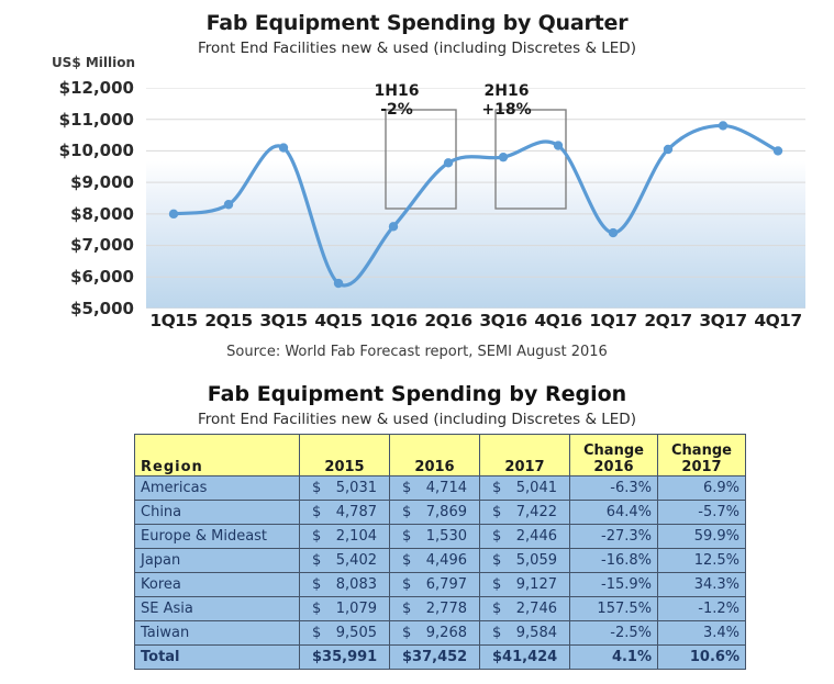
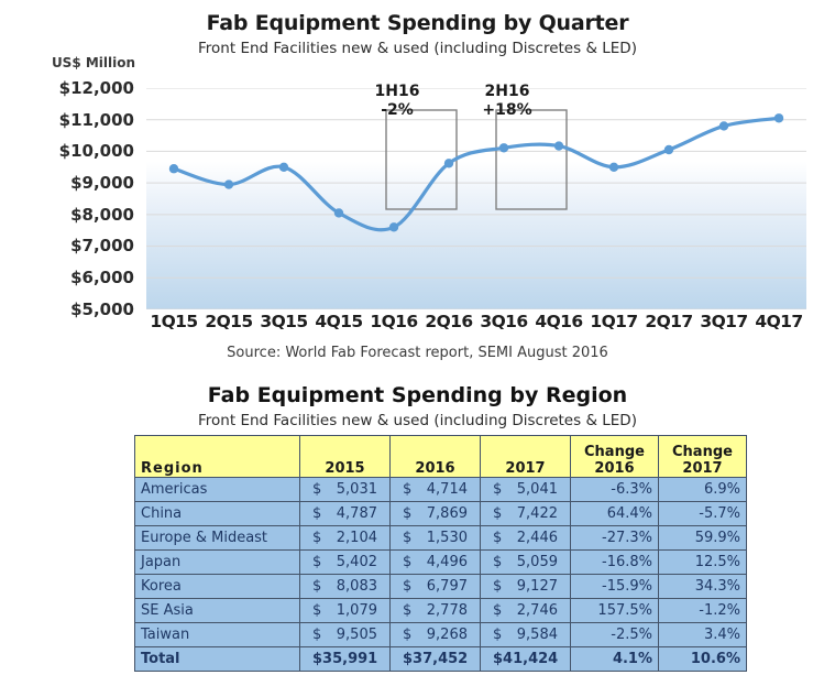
1Q15: $8000 -> $9400
2Q15: $8300 -> $9000
3Q15: $10100 -> $9500
4Q15: $5800 -> $8000
3Q16: $9800 -> $10100
1Q17: $7400 -> $9500
4Q17: $10000 -> $11000
